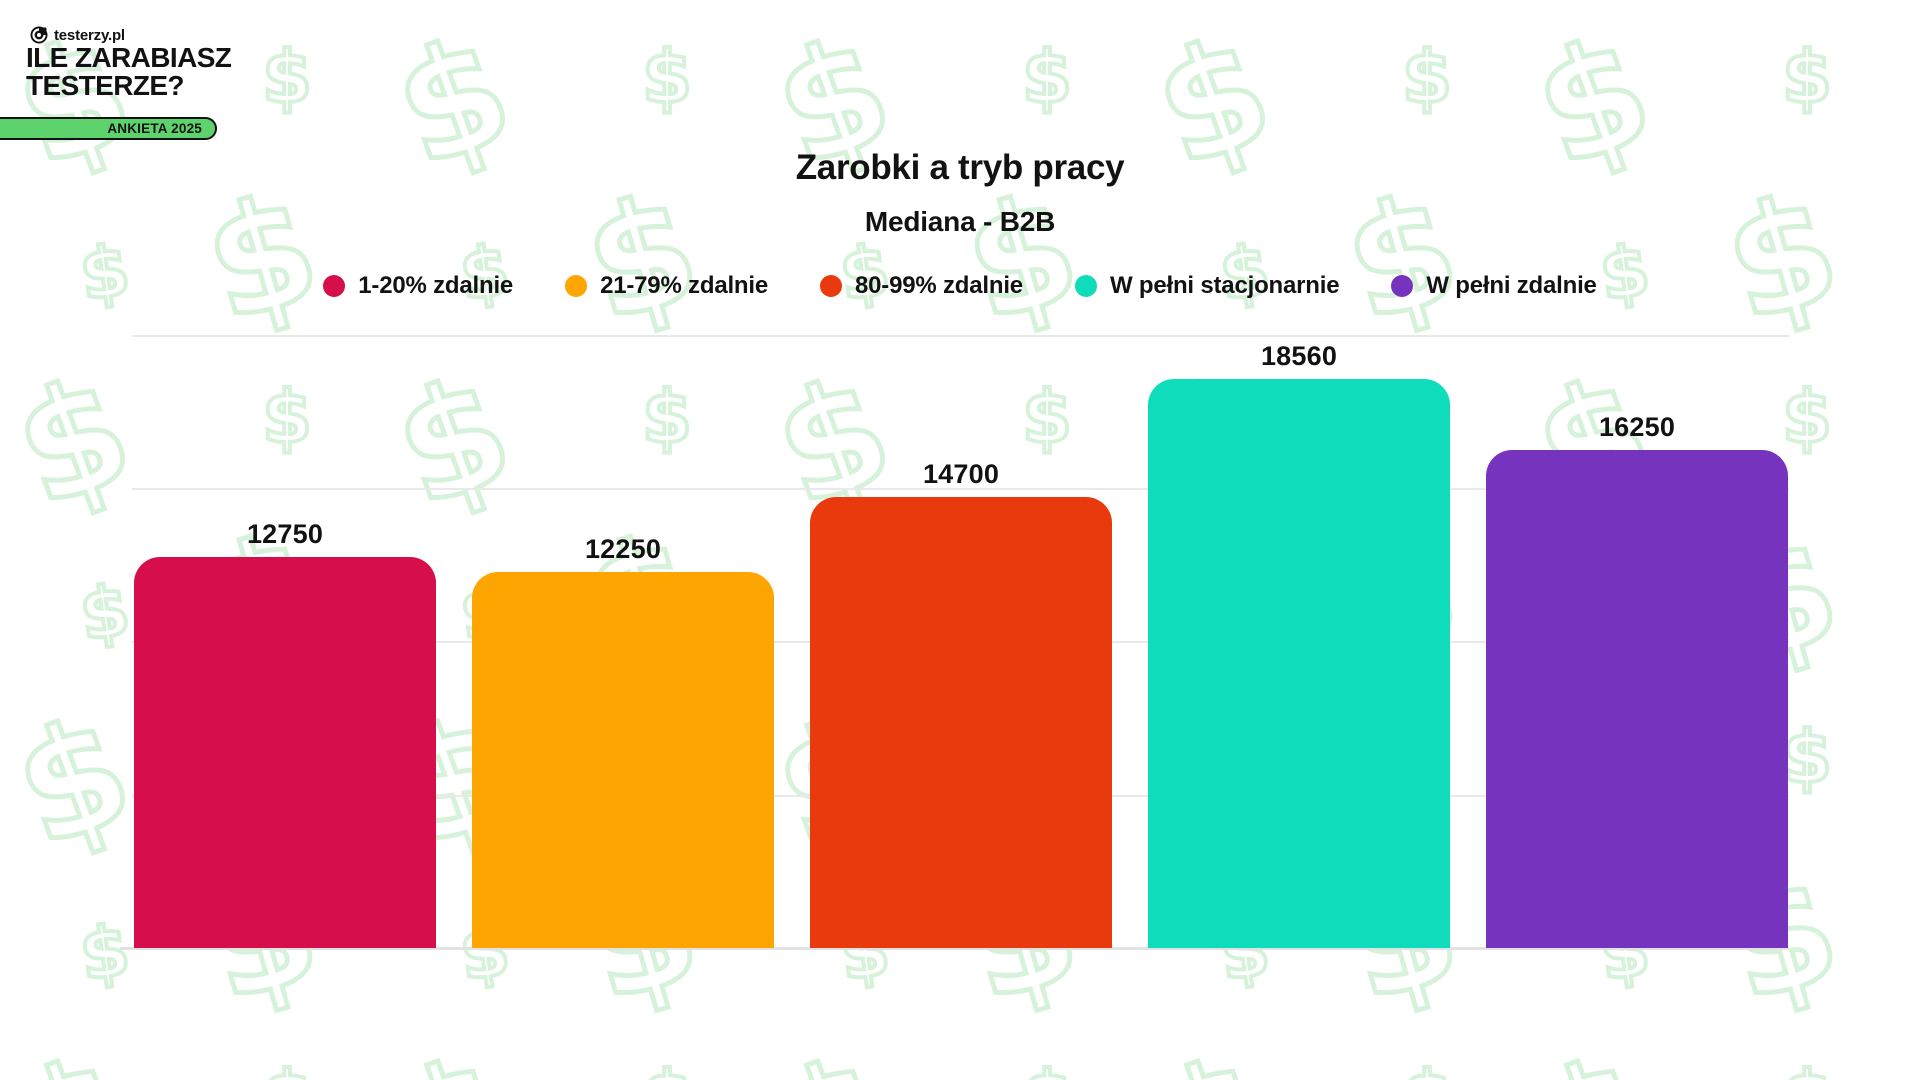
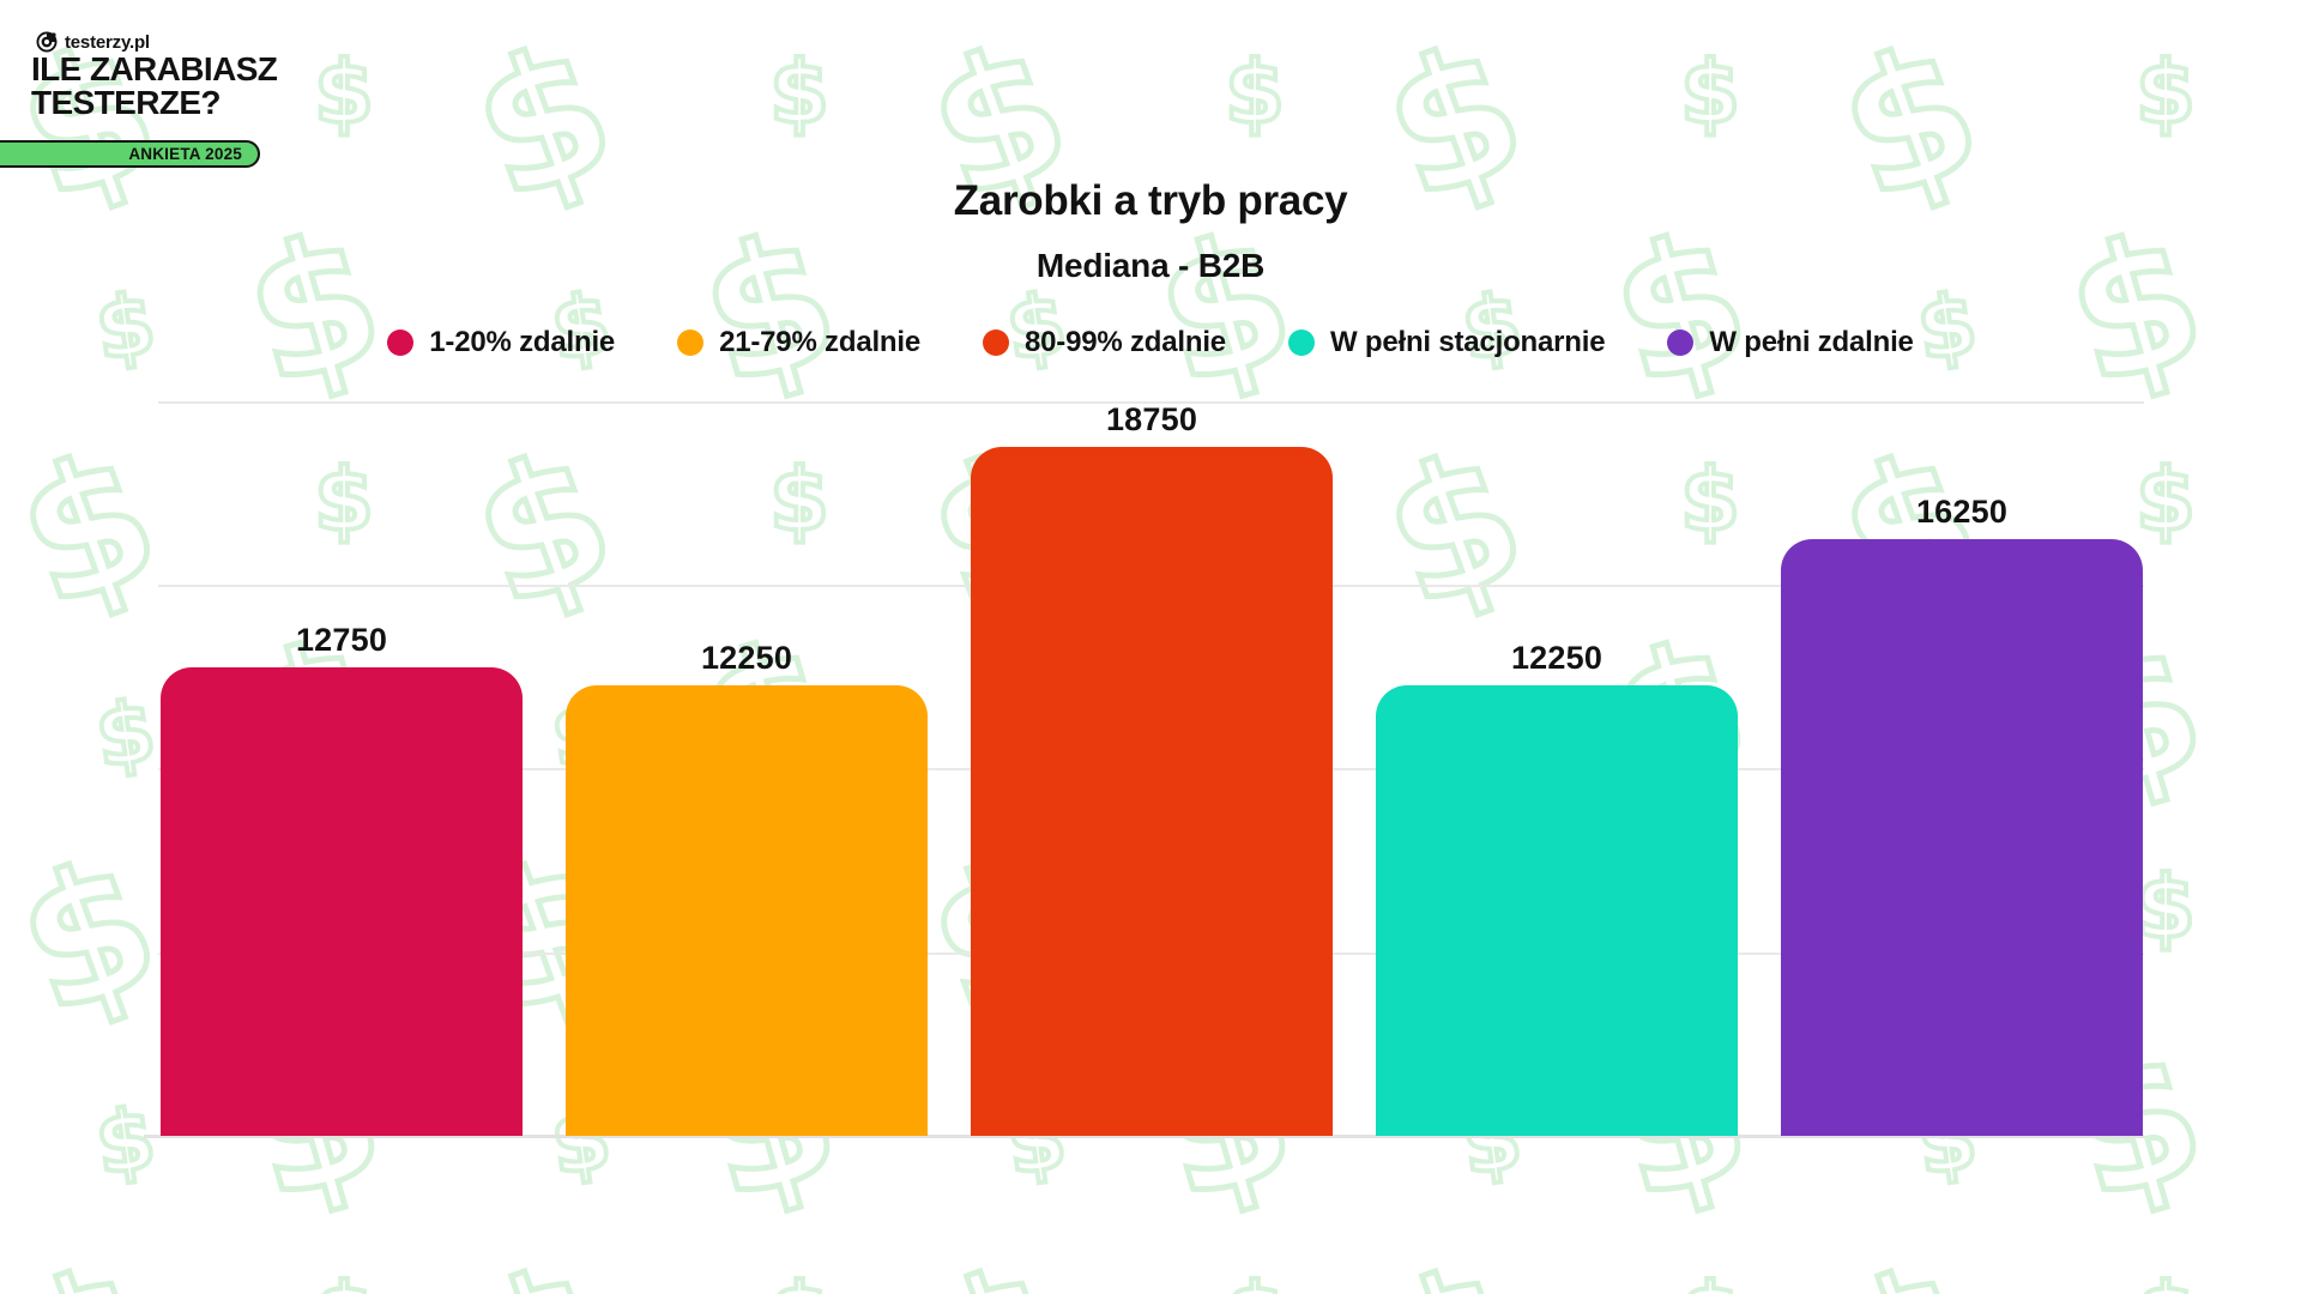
80-99% zdalnie: 14700 -> 18750
W pełni stacjonarnie: 18560 -> 12250
